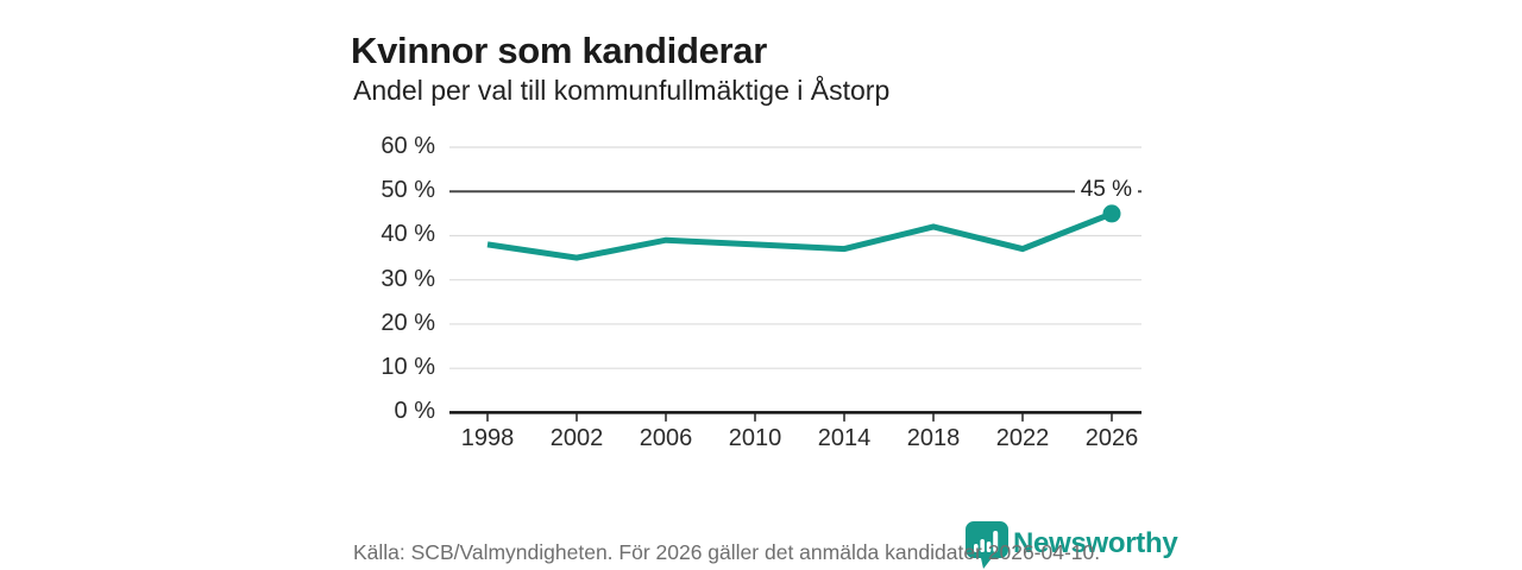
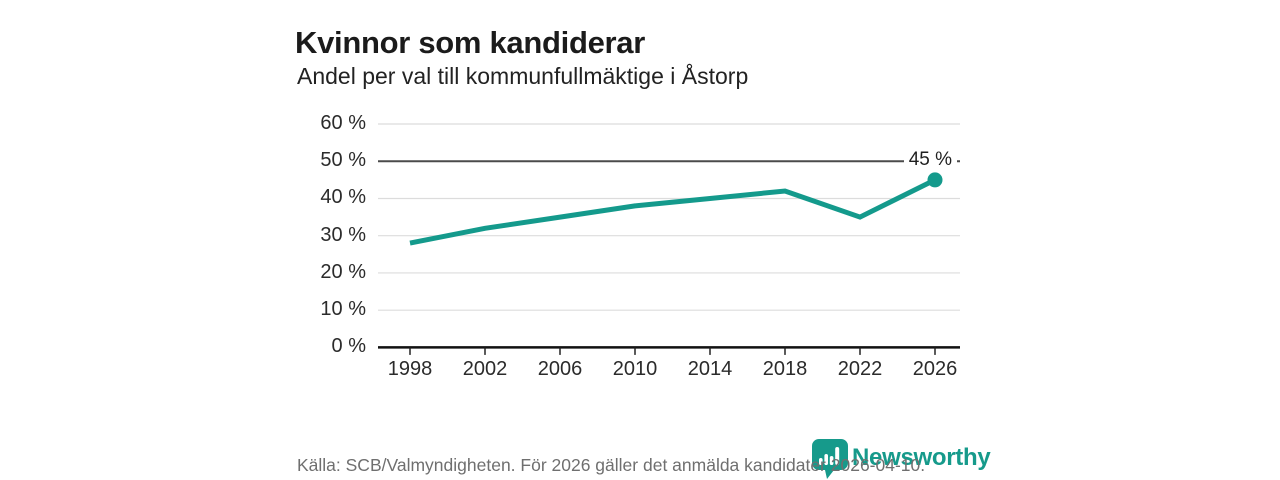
1998: 38% -> 28%
2002: 35% -> 32%
2006: 39% -> 35%
2014: 37% -> 40%
2022: 37% -> 35%
